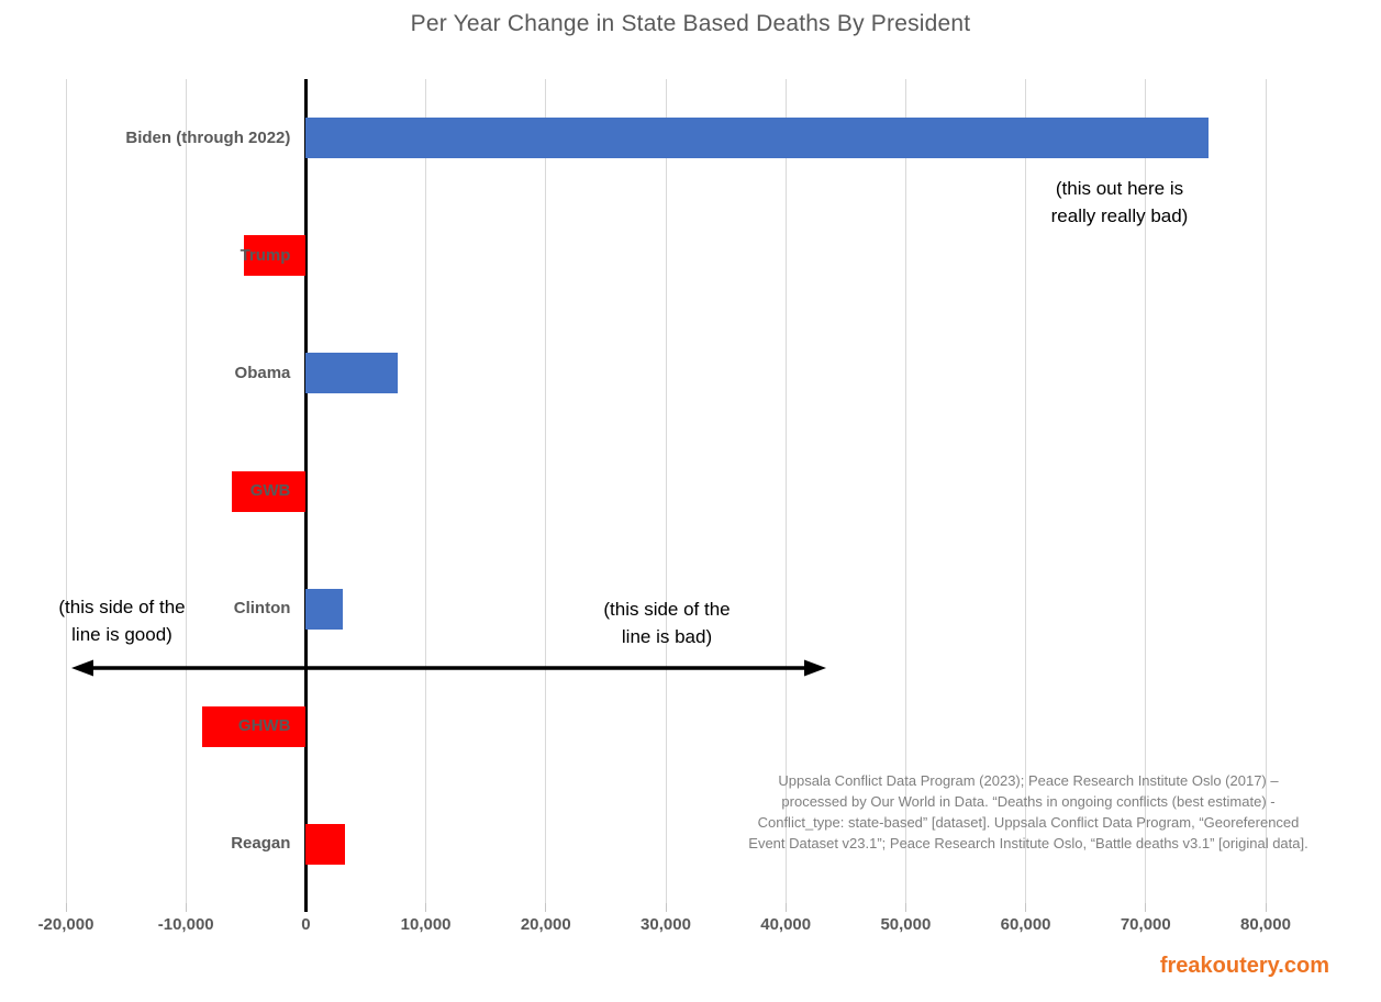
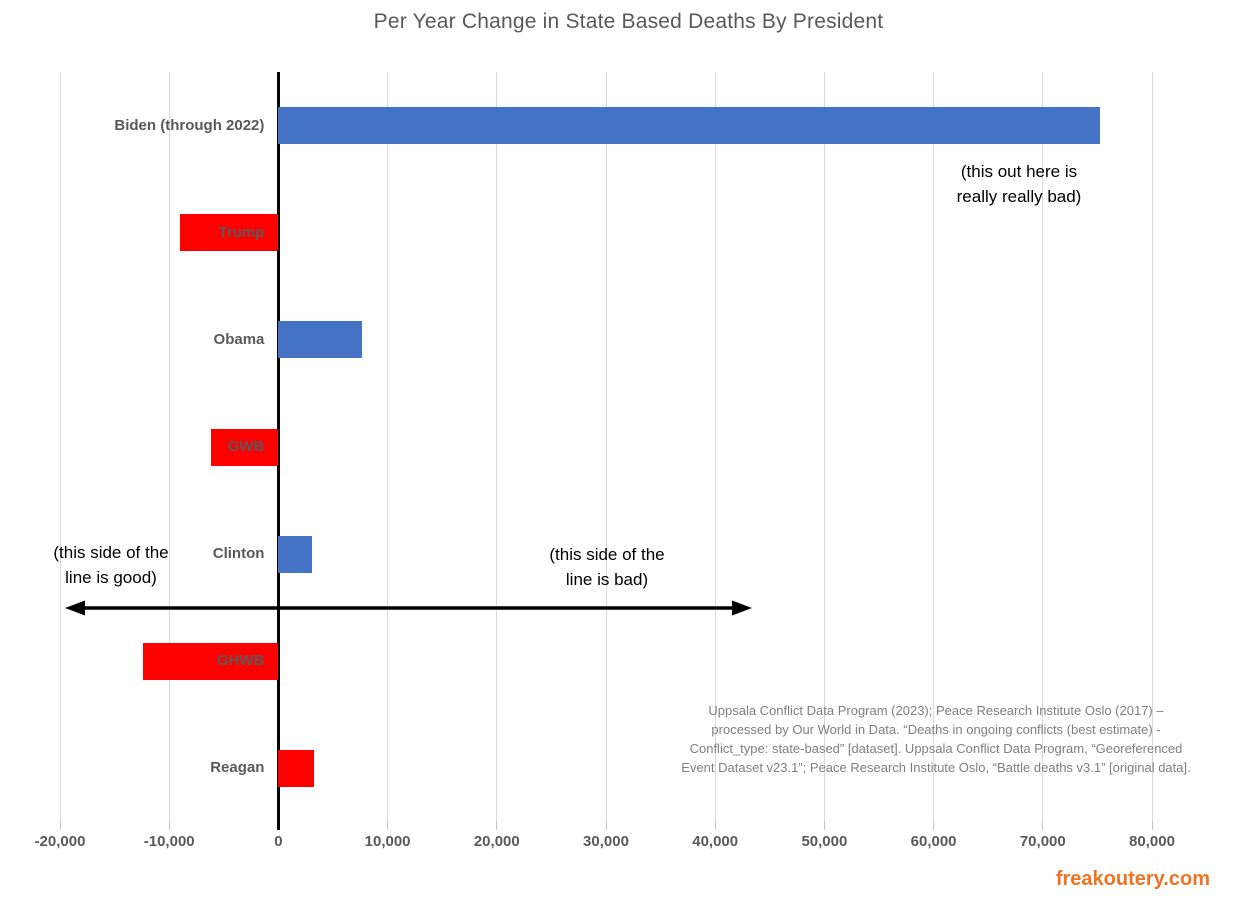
Trump: -5200 -> -9000
GHWB: -8600 -> -12400
